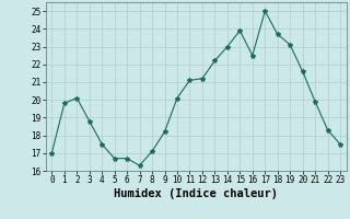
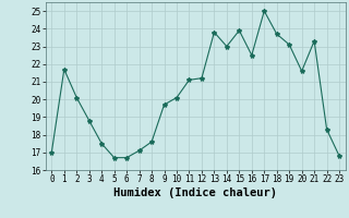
1: 19.8 -> 21.7
7: 16.3 -> 17.1
8: 17.1 -> 17.6
9: 18.2 -> 19.7
13: 22.2 -> 23.8
21: 19.9 -> 23.3
23: 17.5 -> 16.8
